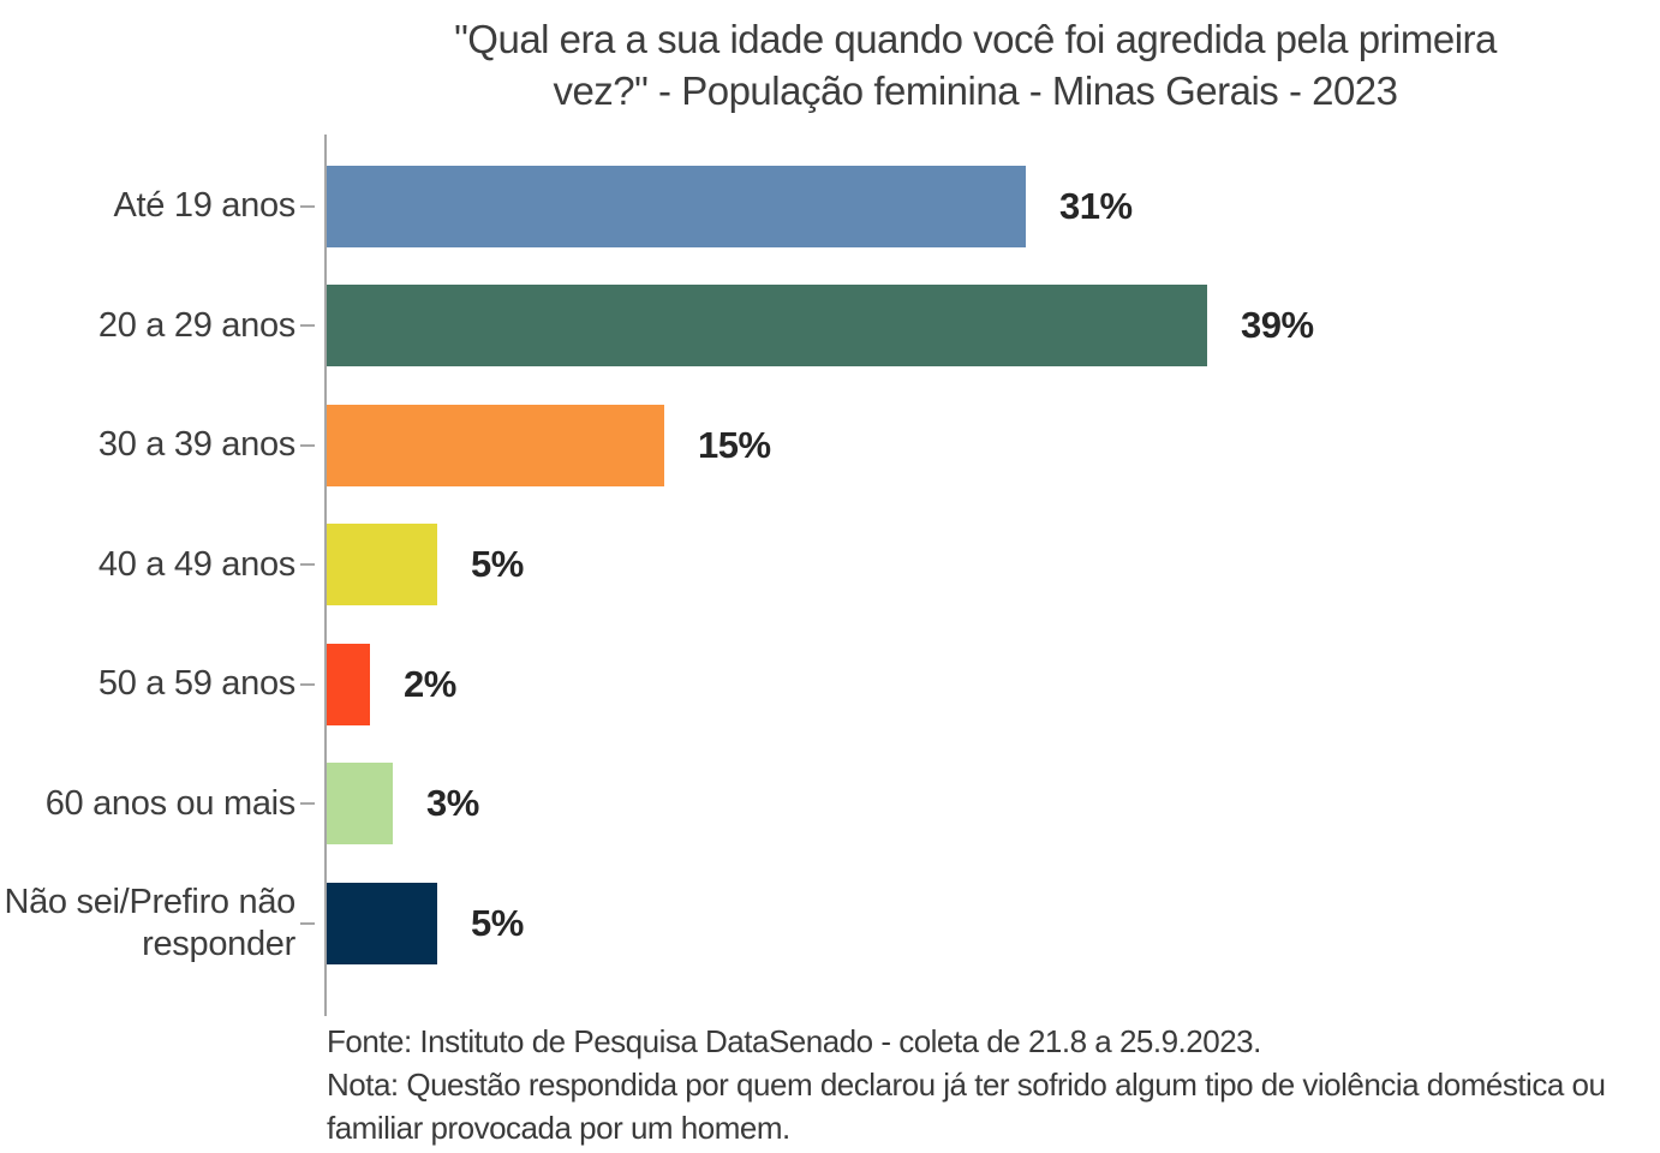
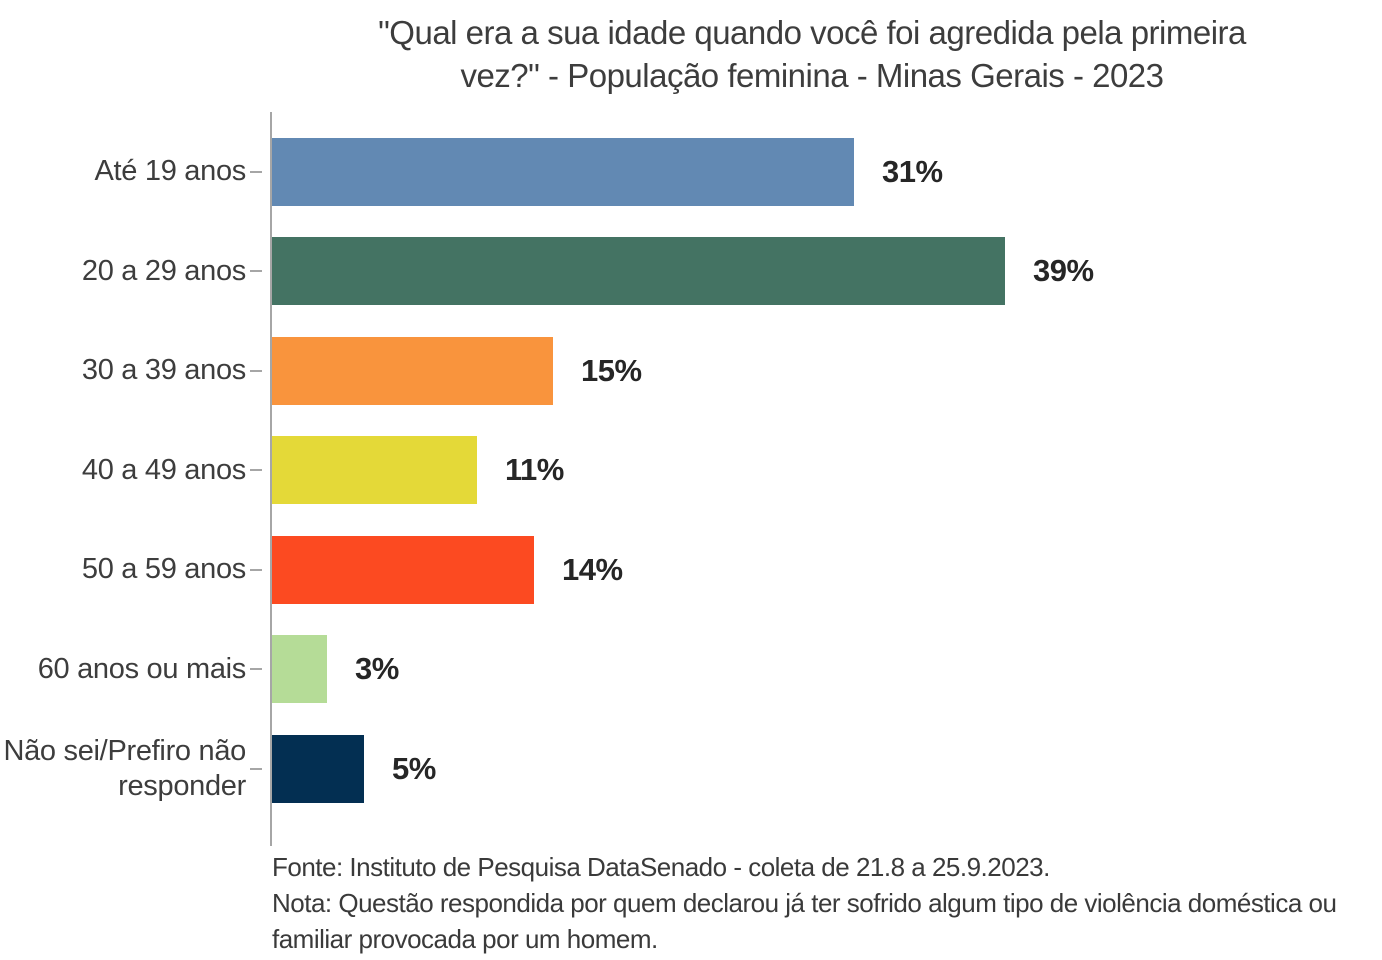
40 a 49 anos: 5% -> 11%
50 a 59 anos: 2% -> 14%
